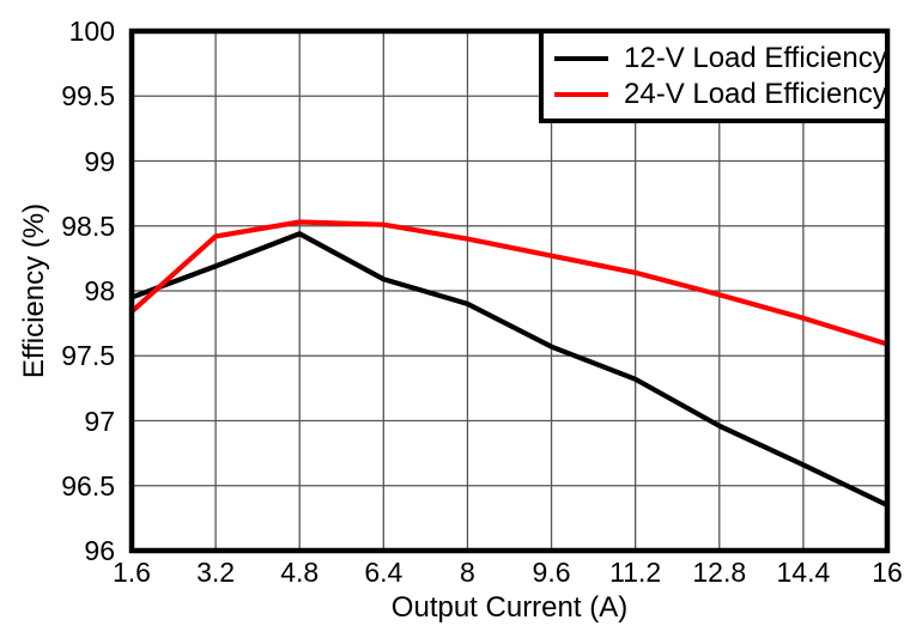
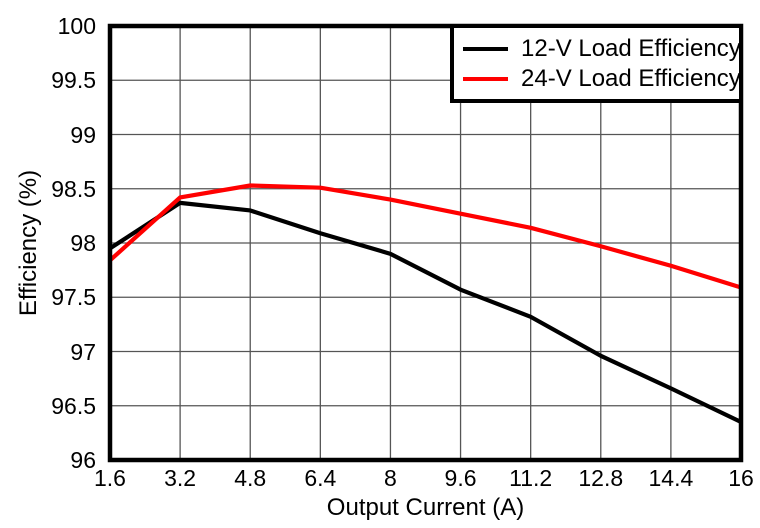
12-V Load Efficiency/3.2: 98.19 -> 98.37
12-V Load Efficiency/4.8: 98.44 -> 98.30
